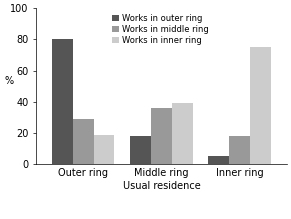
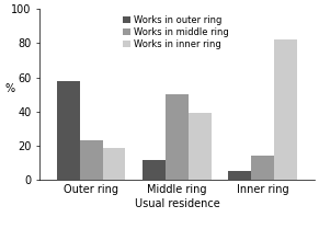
Works in outer ring/Outer ring: 80 -> 58
Works in middle ring/Outer ring: 29 -> 23
Works in outer ring/Middle ring: 18 -> 12
Works in middle ring/Middle ring: 36 -> 50
Works in middle ring/Inner ring: 18 -> 14
Works in inner ring/Inner ring: 75 -> 82
